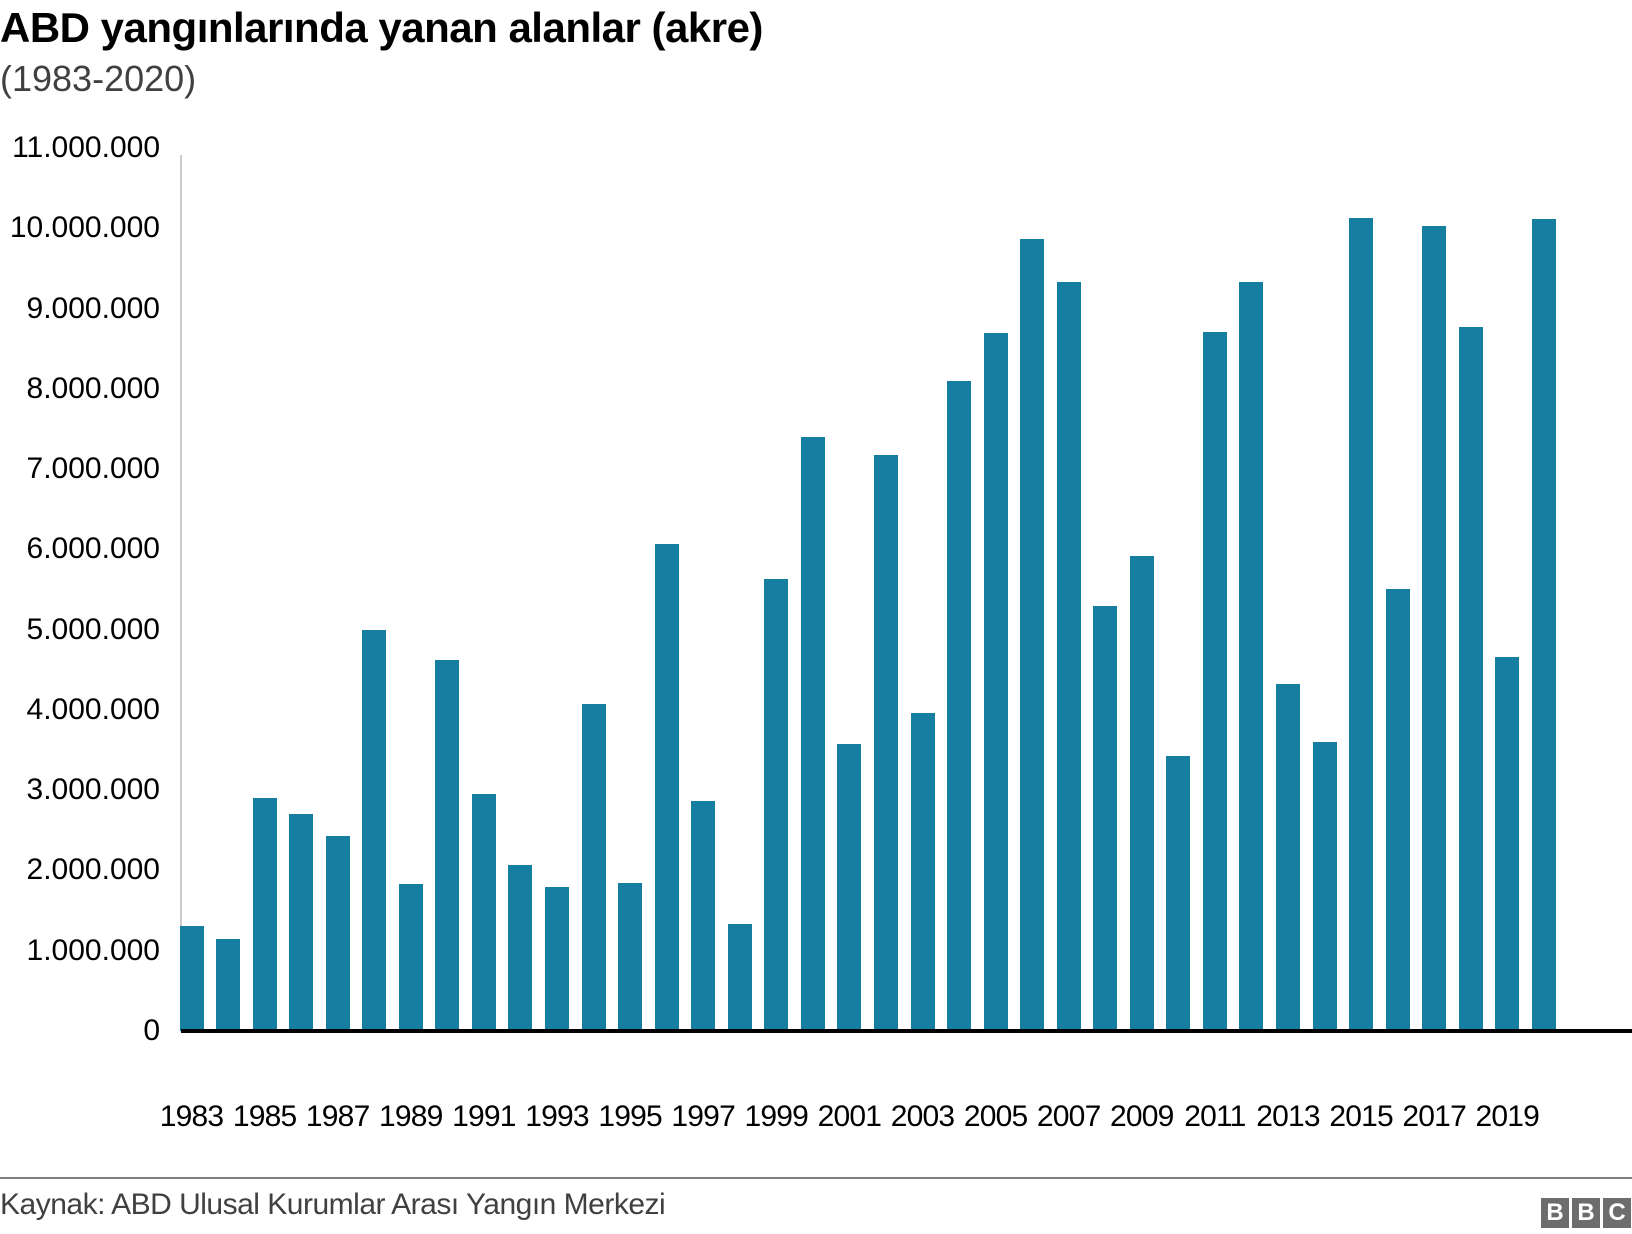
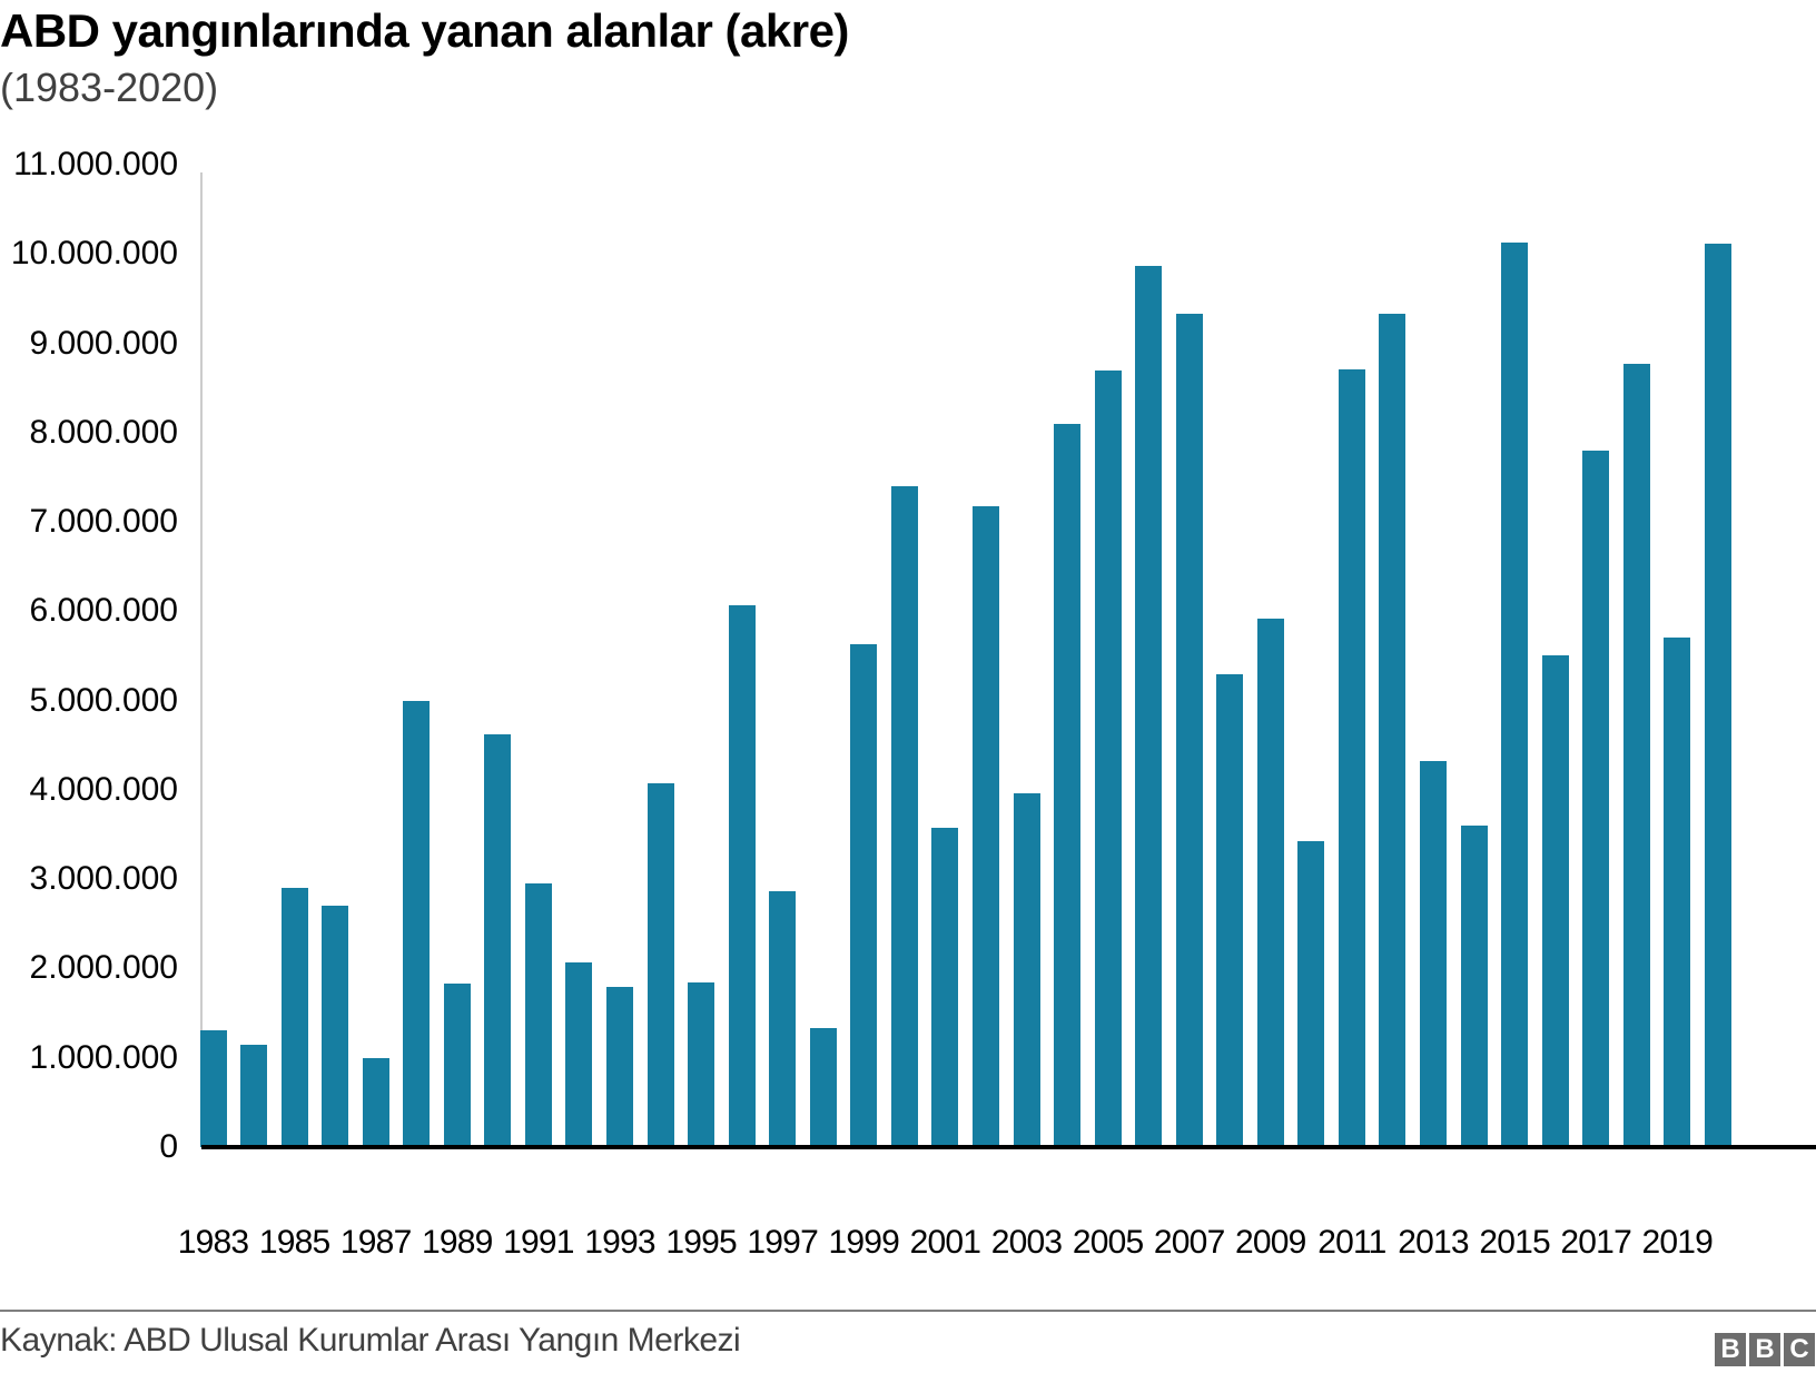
1987: 2400000 -> 1000000
2017: 10000000 -> 7800000
2019: 4700000 -> 5700000
